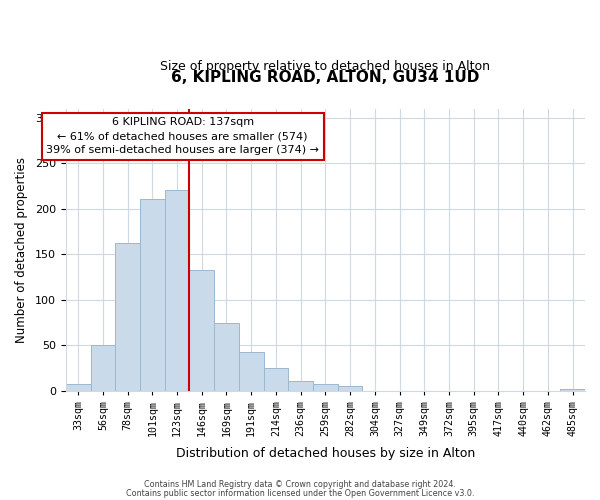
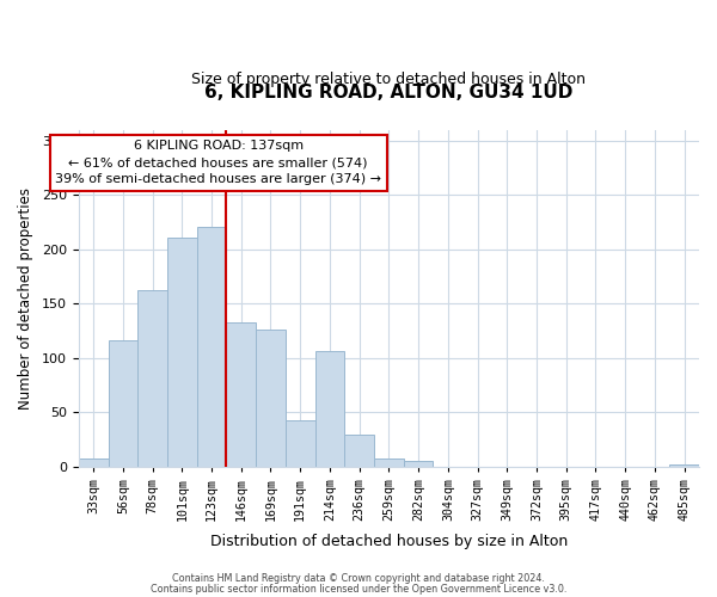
56sqm: 50 -> 116
169sqm: 75 -> 126
214sqm: 25 -> 106
236sqm: 11 -> 30
